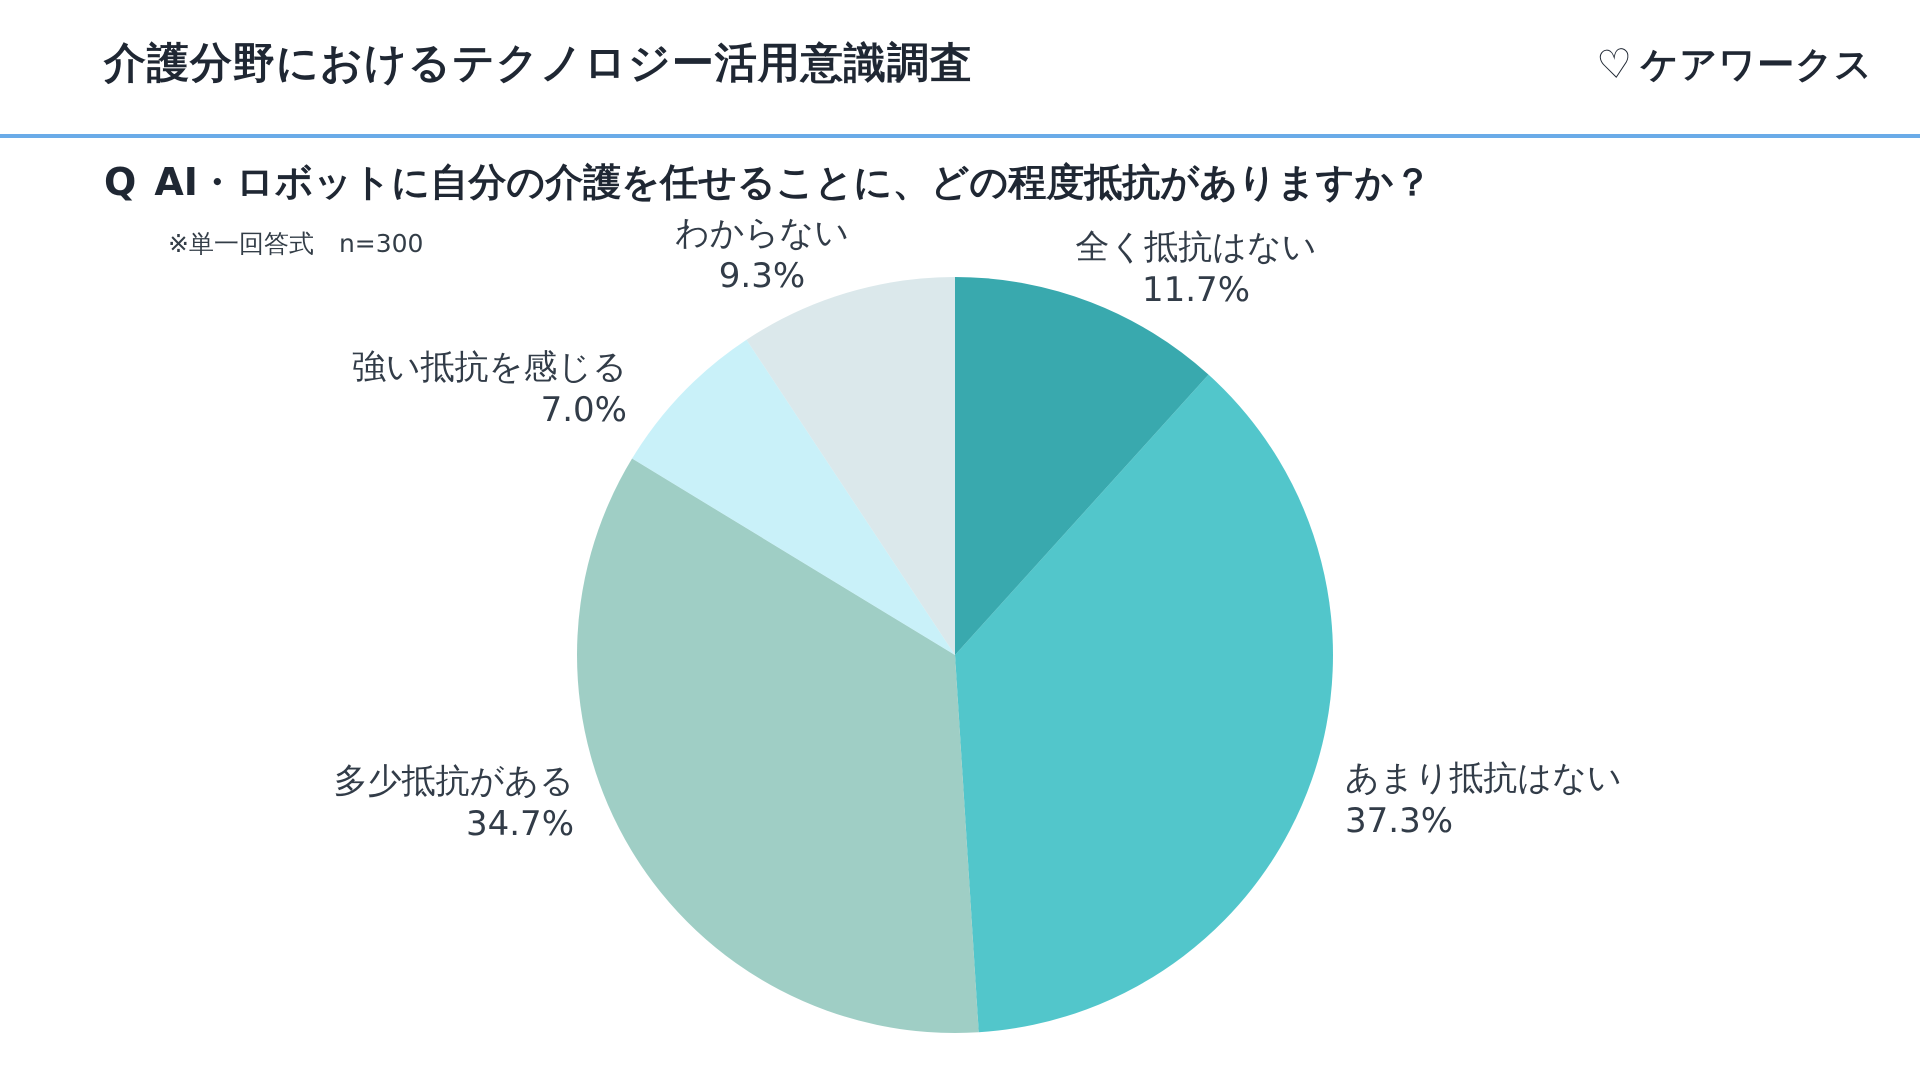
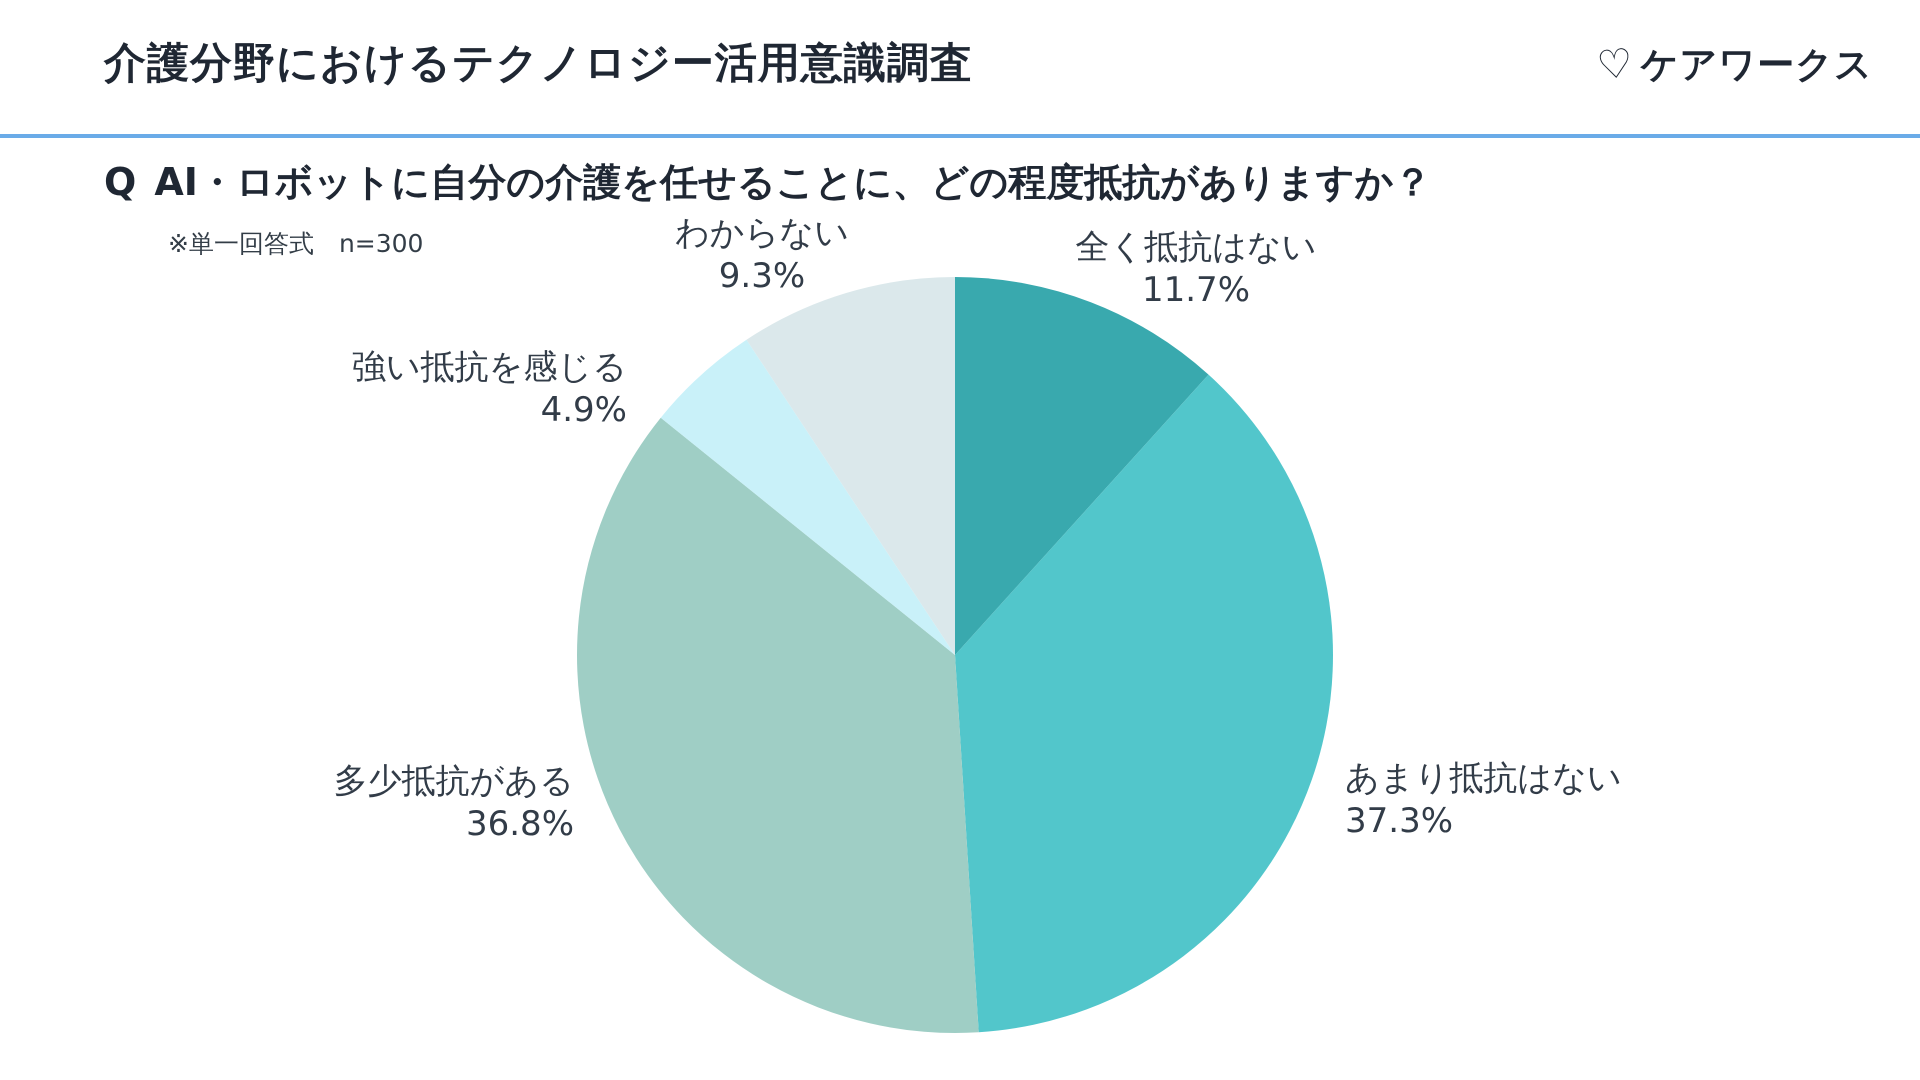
多少抵抗がある: 34.7% -> 36.8%
強い抵抗を感じる: 7.0% -> 4.9%
